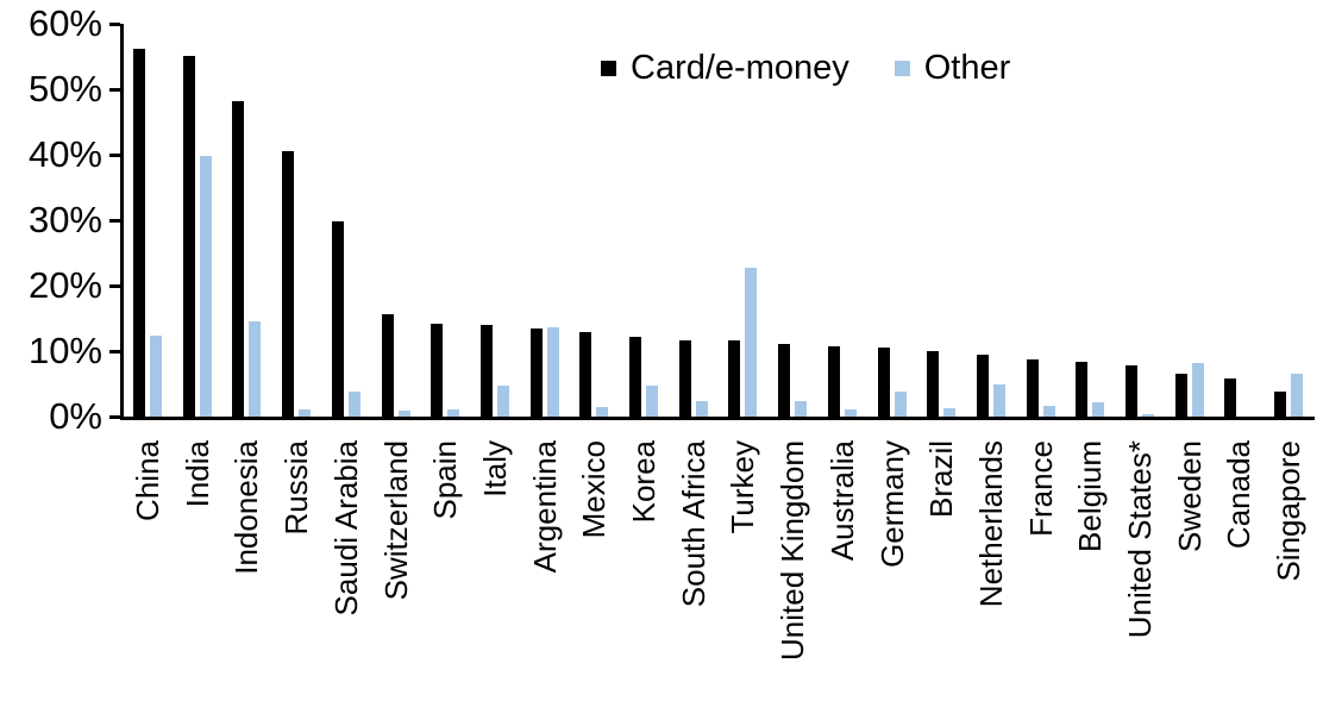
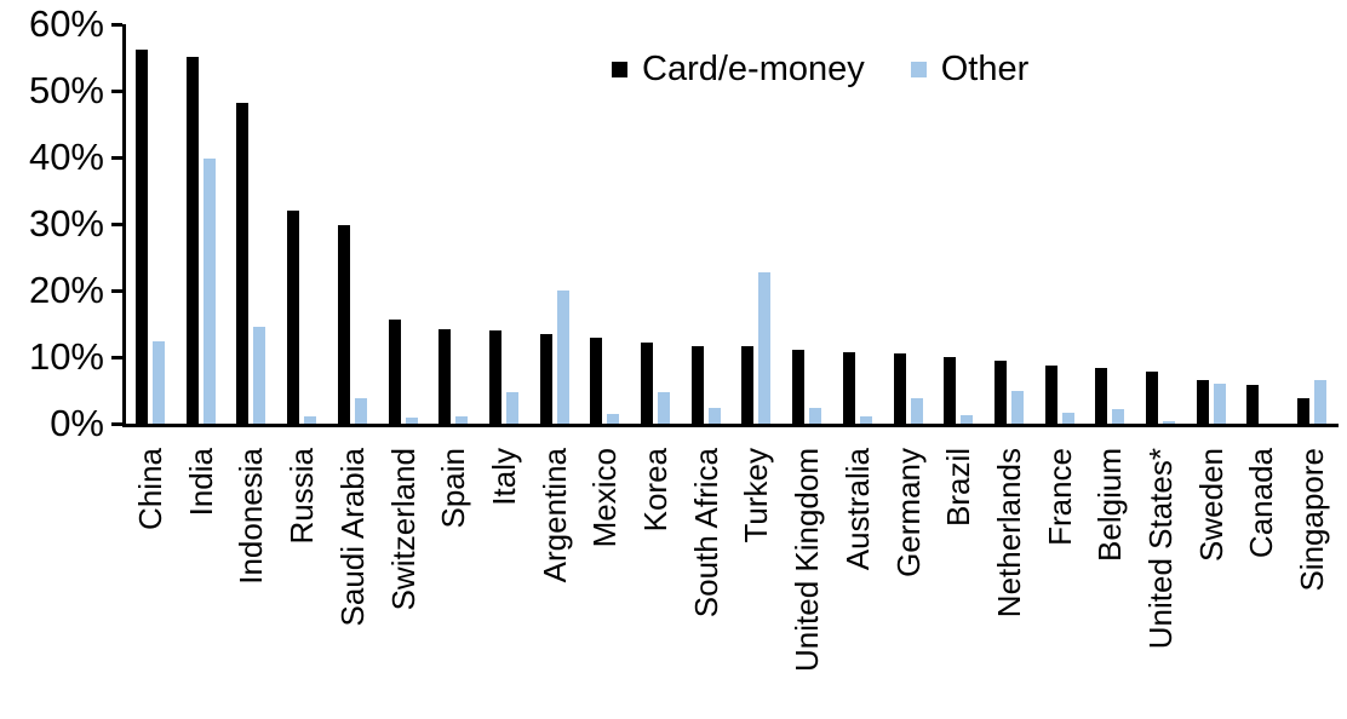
Card/e-money/Russia: 40% -> 32%
Other/Argentina: 14% -> 20%
Other/Sweden: 8% -> 6%
